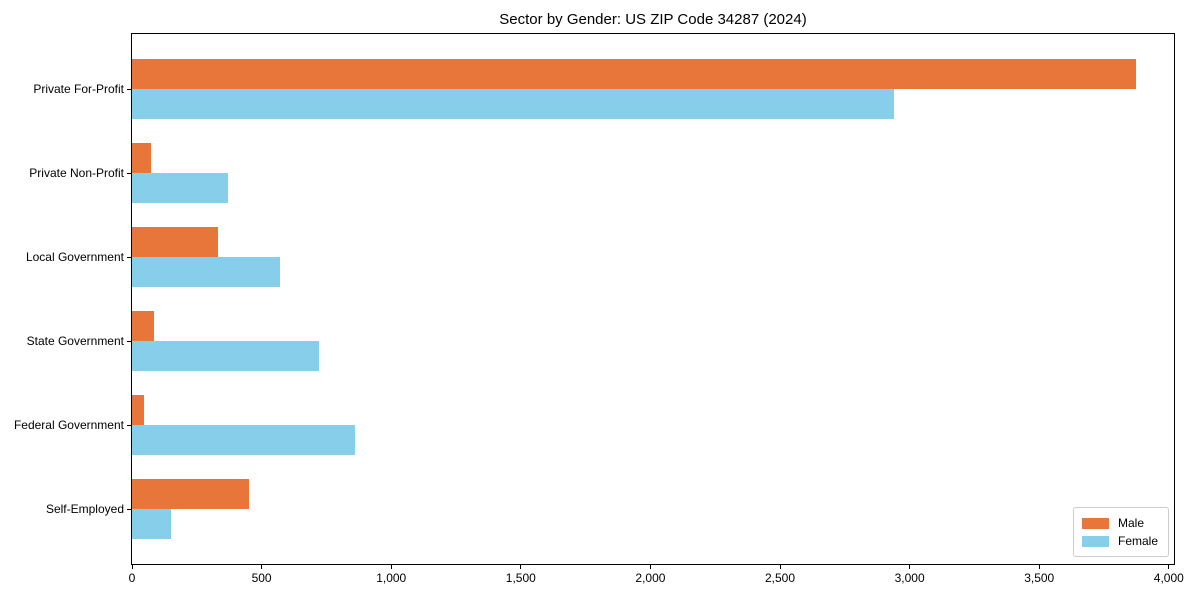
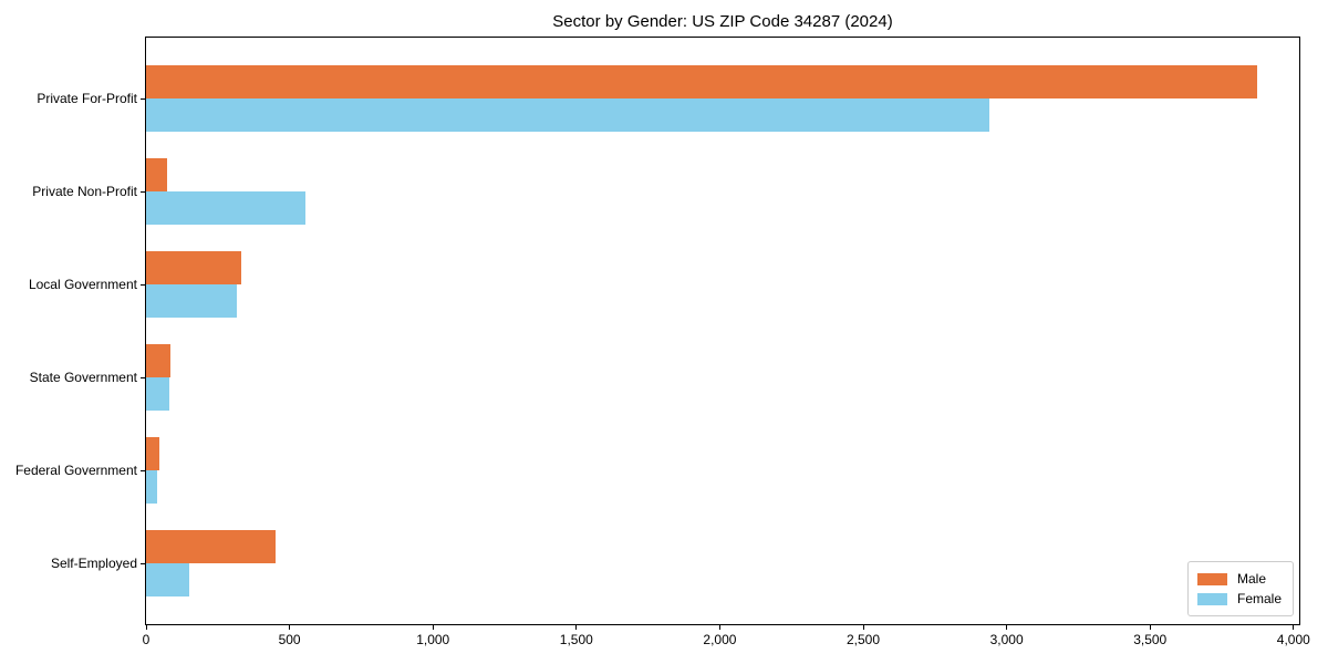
Female/Private Non-Profit: 370 -> 560
Female/Local Government: 570 -> 320
Female/State Government: 720 -> 80
Female/Federal Government: 860 -> 40
